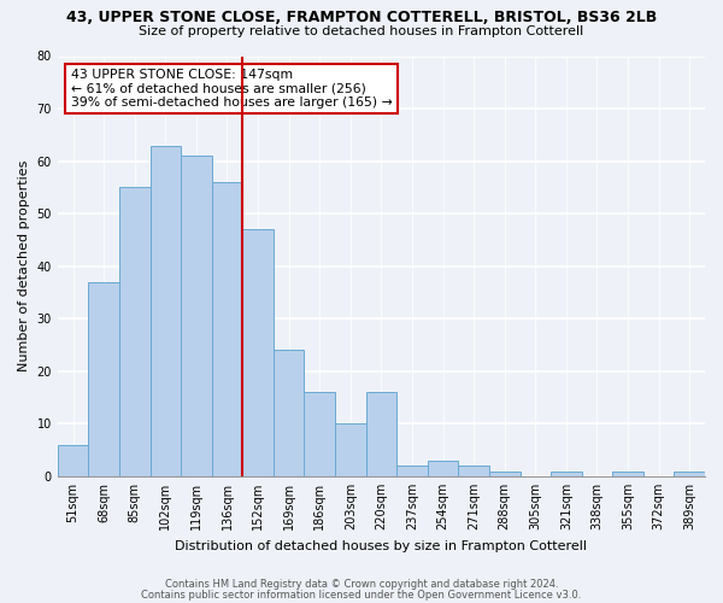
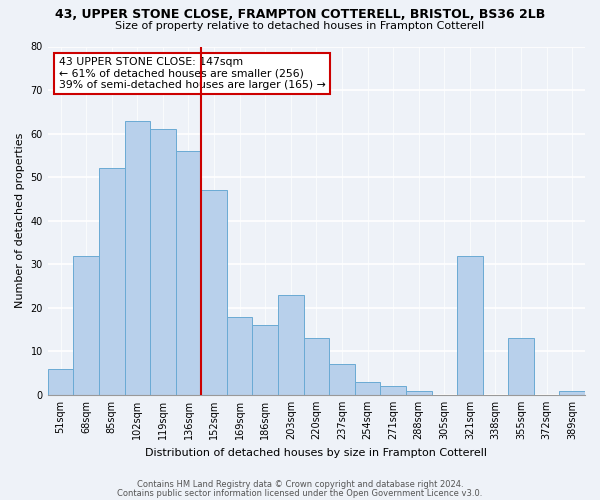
68sqm: 37 -> 32
85sqm: 55 -> 52
169sqm: 24 -> 18
203sqm: 10 -> 23
220sqm: 16 -> 13
237sqm: 2 -> 7
321sqm: 1 -> 32
355sqm: 1 -> 13
